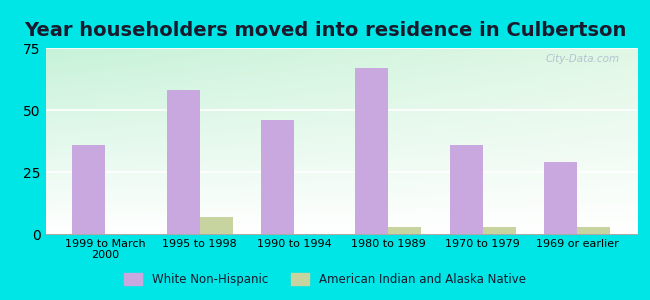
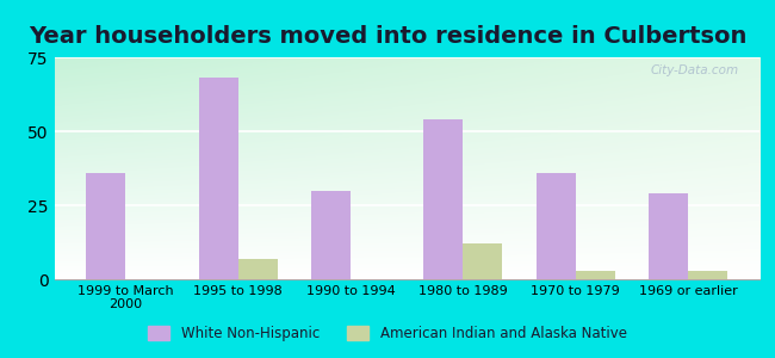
White Non-Hispanic/1995 to 1998: 58 -> 68
White Non-Hispanic/1990 to 1994: 46 -> 30
White Non-Hispanic/1980 to 1989: 67 -> 54
American Indian and Alaska Native/1980 to 1989: 3 -> 12
